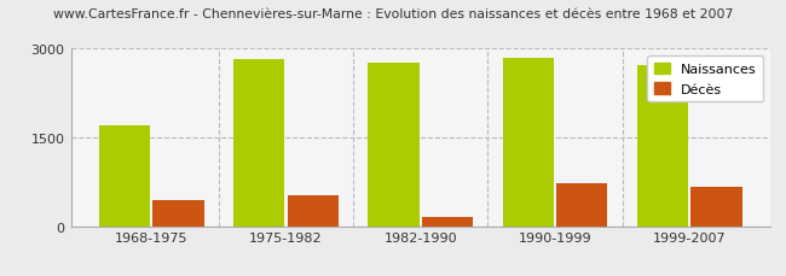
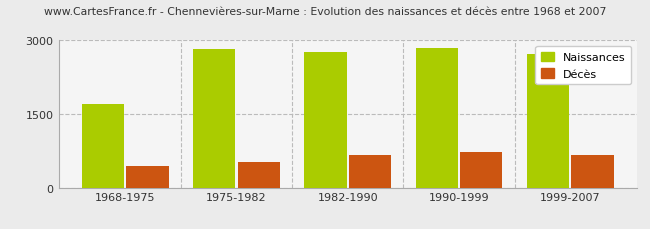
Décès/1982-1990: 150 -> 660
